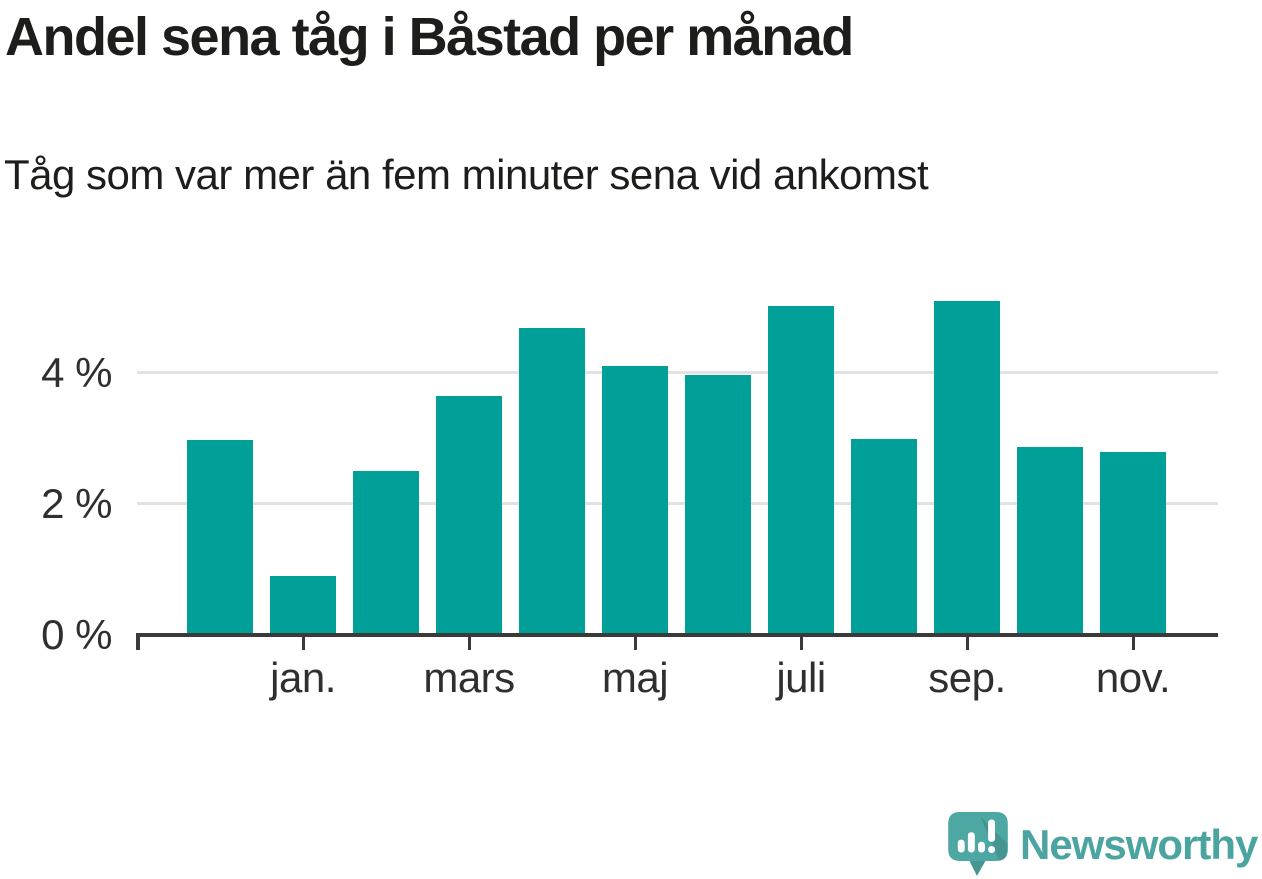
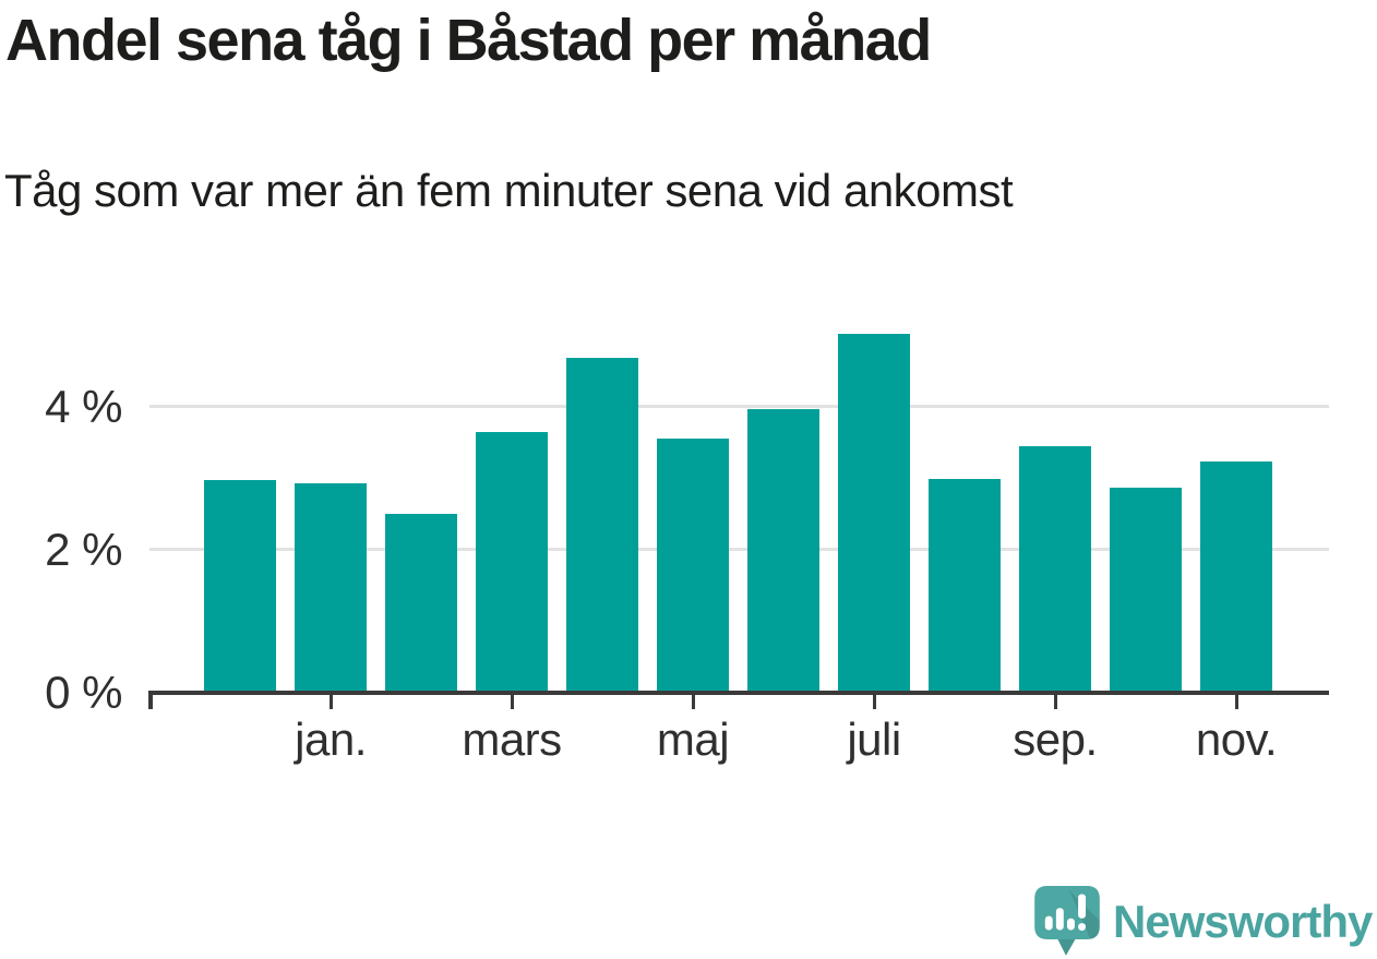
jan.: 0.9% -> 2.9%
maj: 4.1% -> 3.5%
sep.: 5.1% -> 3.5%
nov.: 2.8% -> 3.2%
